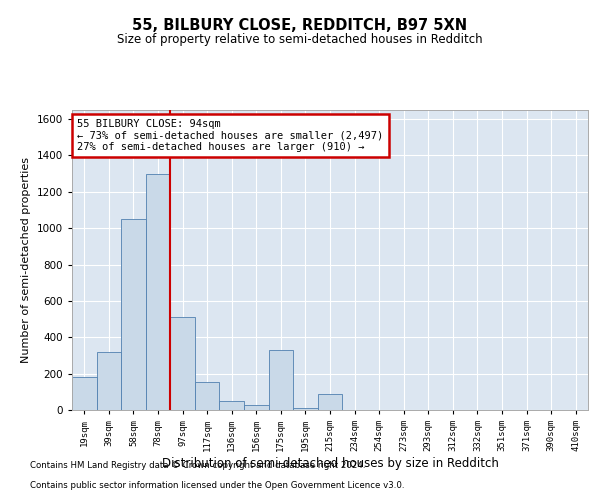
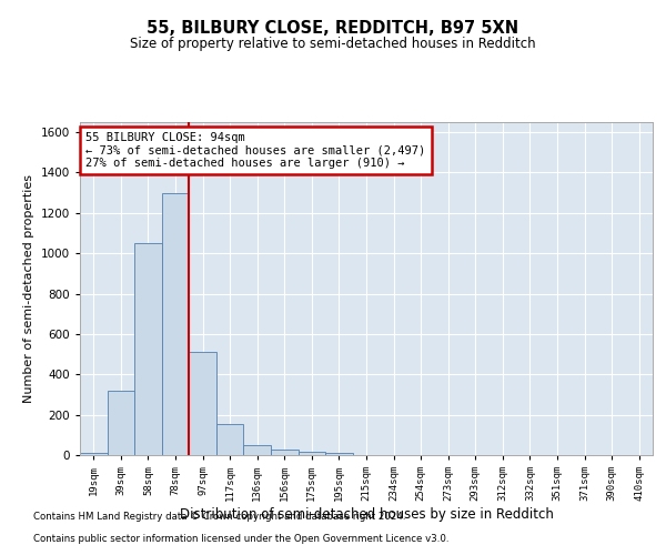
19sqm: 180 -> 10
175sqm: 330 -> 20
215sqm: 90 -> 0
